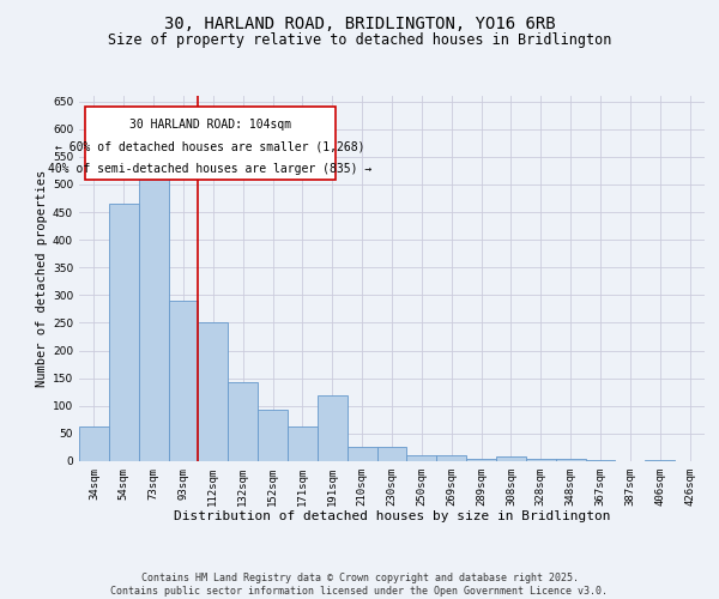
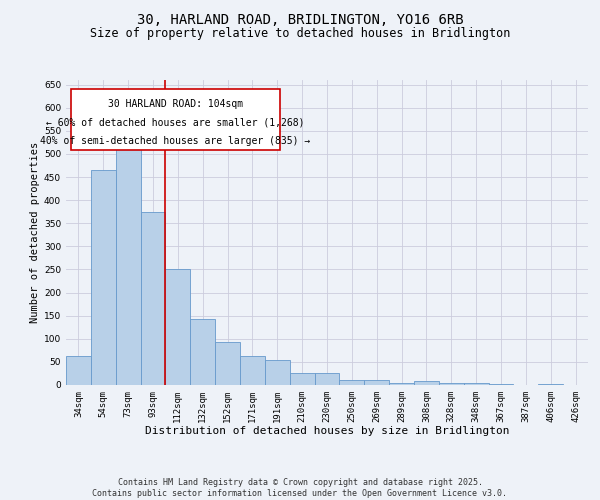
93sqm: 290 -> 375
191sqm: 120 -> 55
